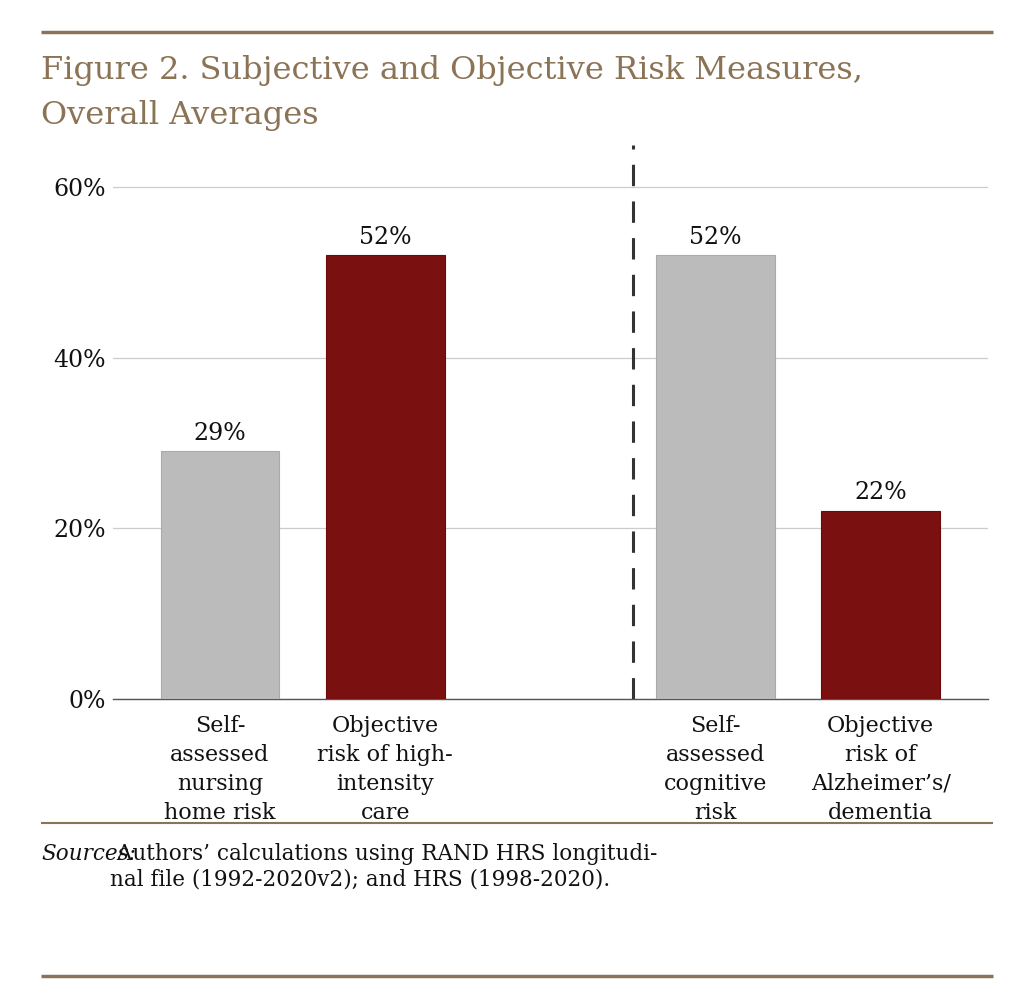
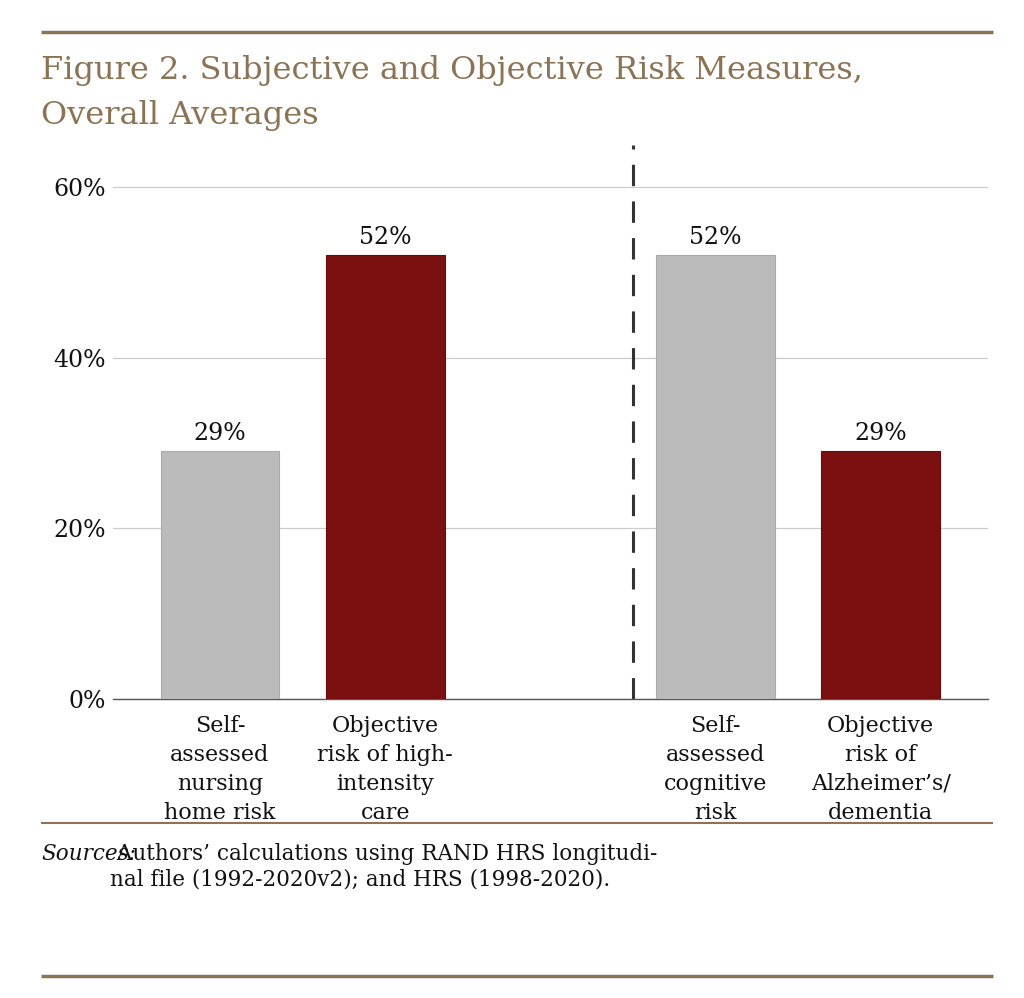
Objective risk of Alzheimer’s/ dementia: 22% -> 29%
